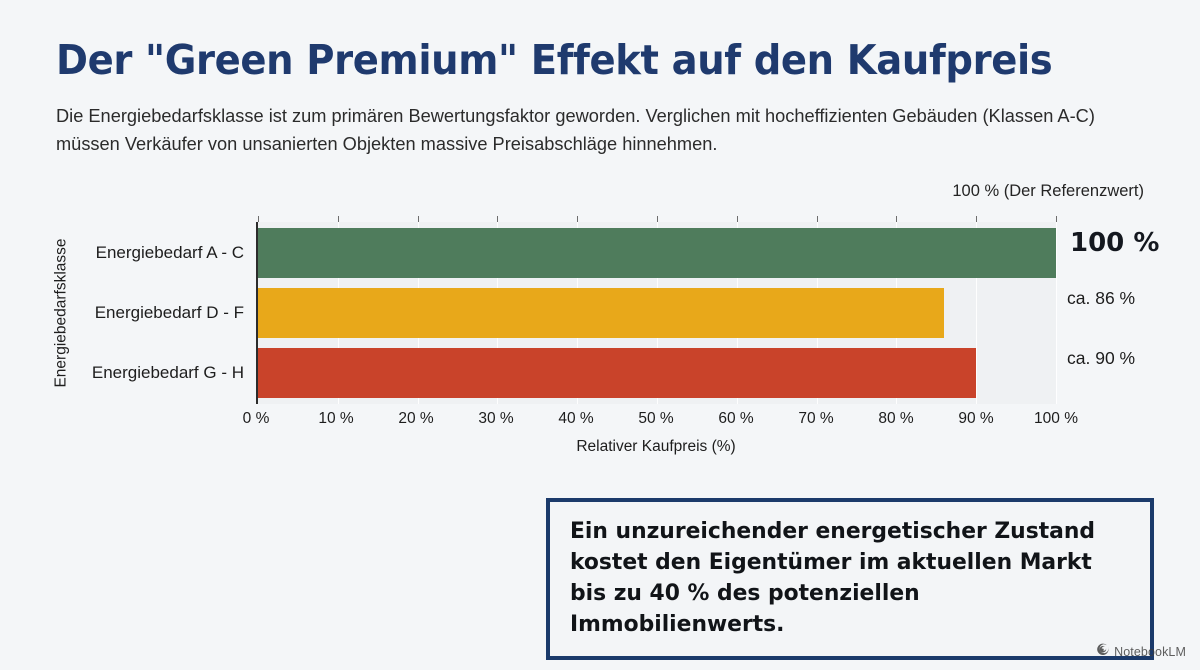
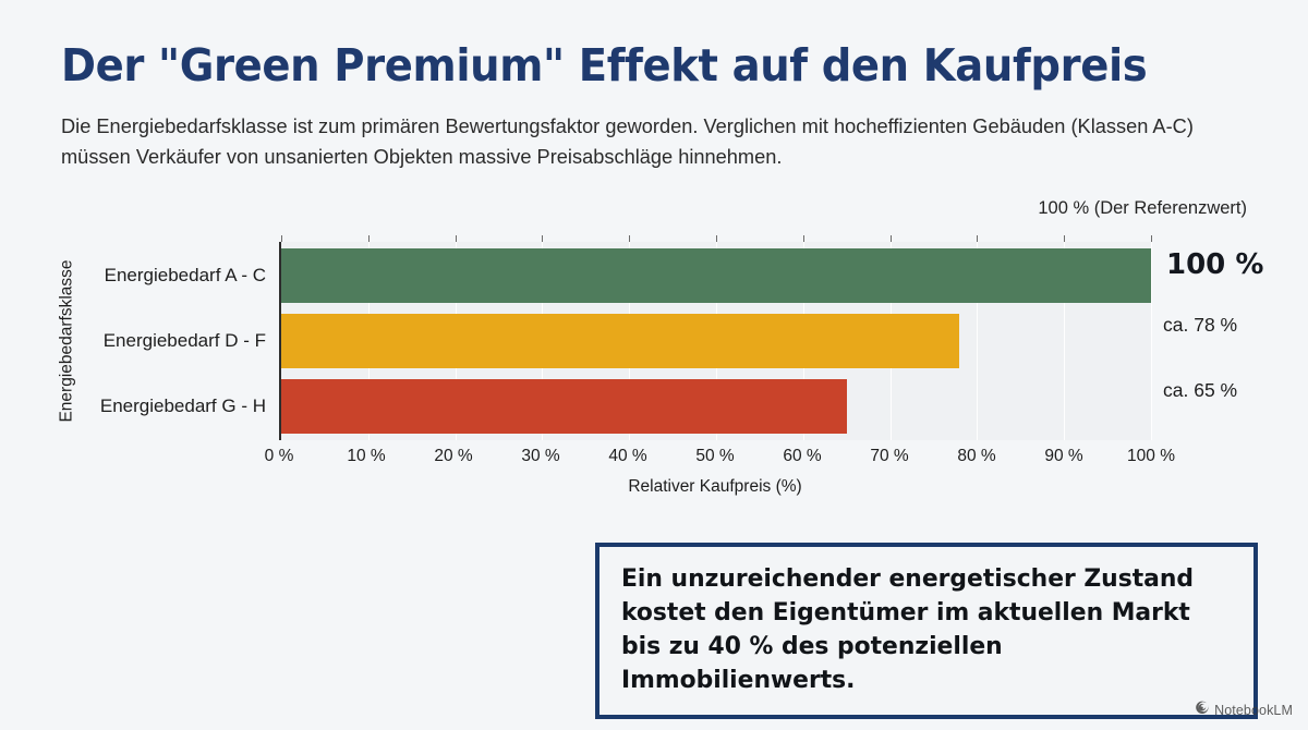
Energiebedarf D - F: 86 -> 78
Energiebedarf G - H: 90 -> 65
